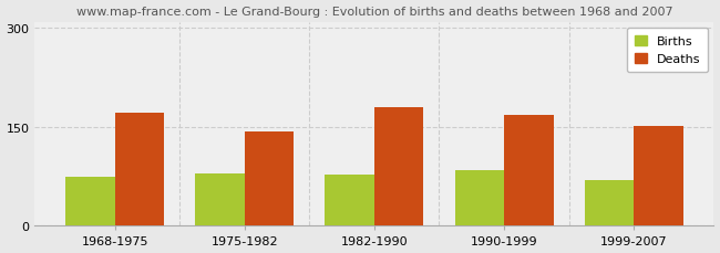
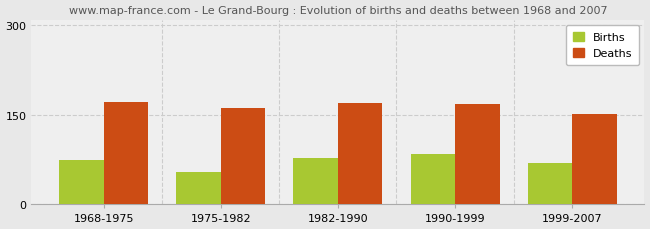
Births/1975-1982: 80 -> 55
Deaths/1975-1982: 144 -> 161
Deaths/1982-1990: 180 -> 170
